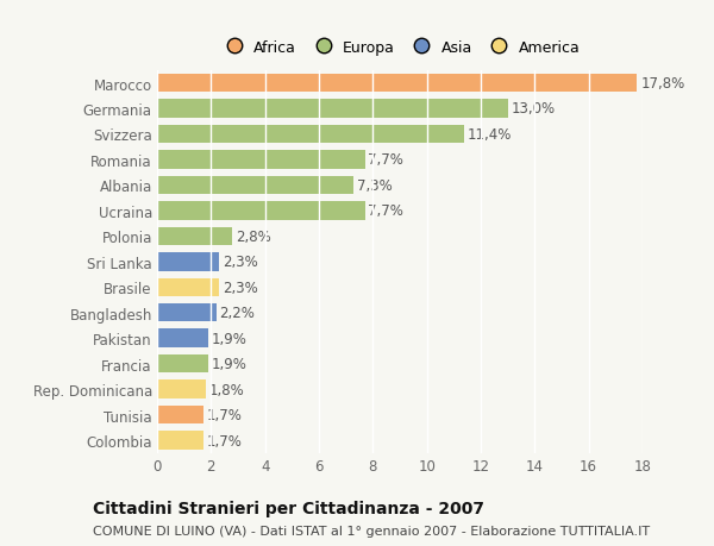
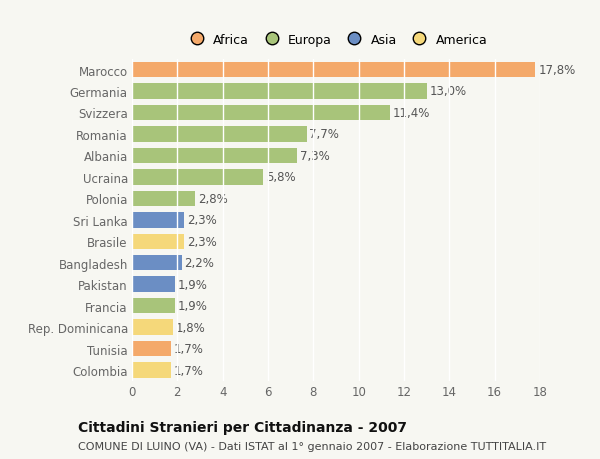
Ucraina: 7,7% -> 5,8%
